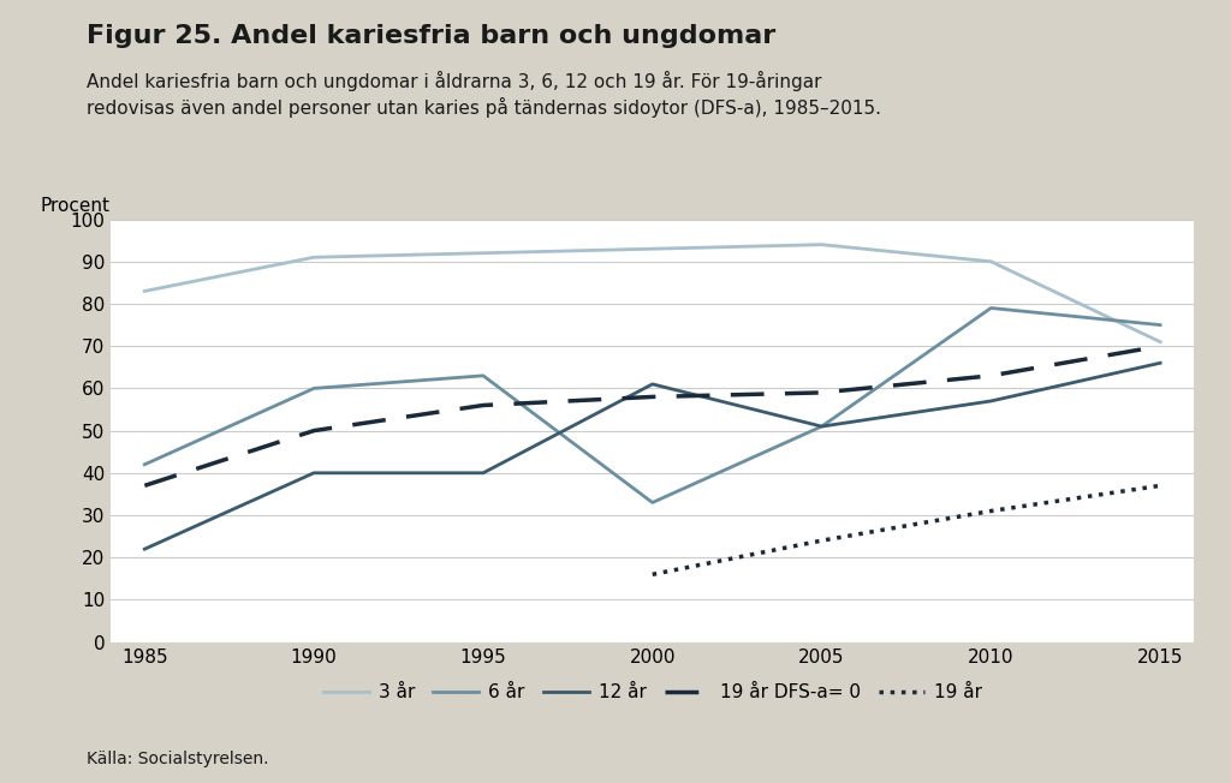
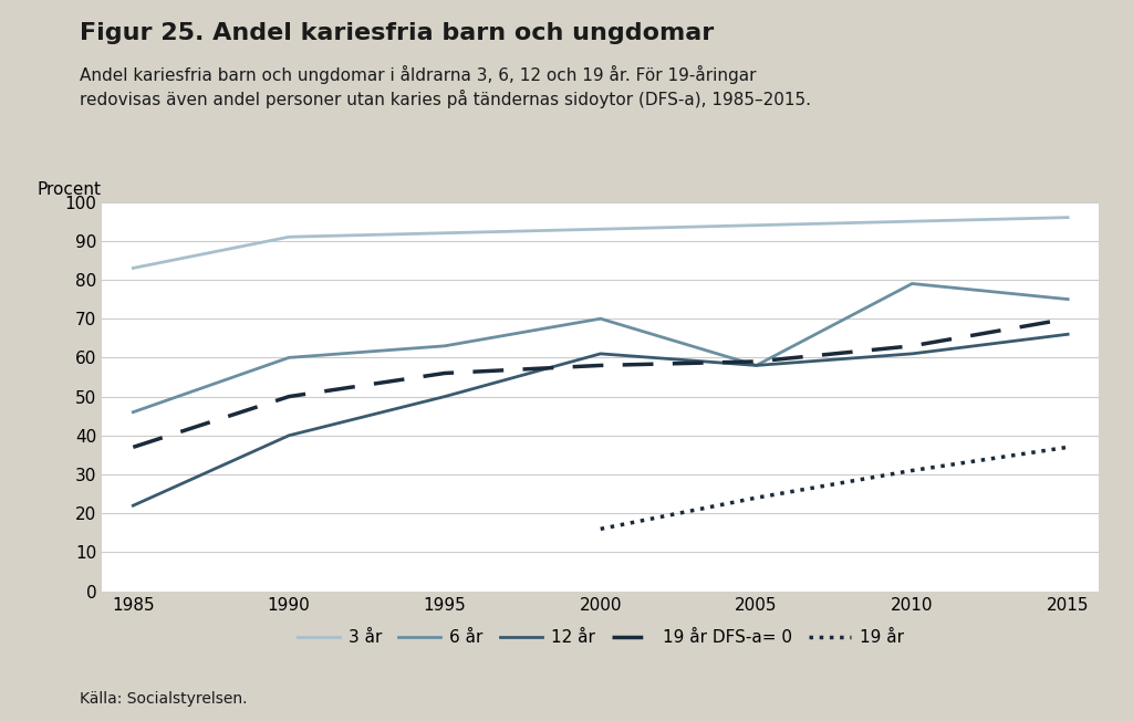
6 år/1985: 42 -> 46
12 år/1995: 40 -> 50
6 år/2000: 33 -> 70
6 år/2005: 51 -> 58
12 år/2005: 51 -> 58
3 år/2010: 90 -> 95
12 år/2010: 57 -> 61
3 år/2015: 71 -> 96
